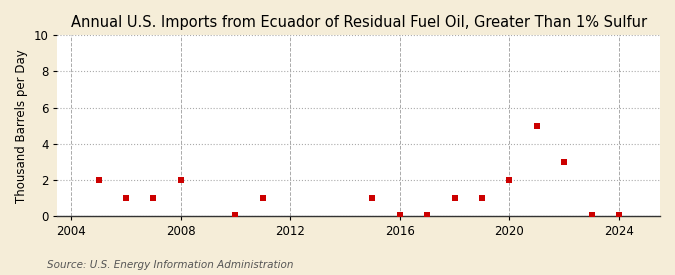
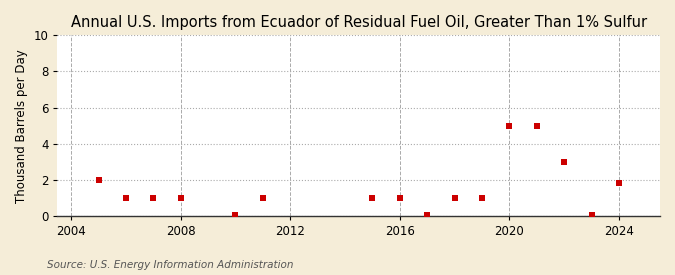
2008: 2.0 -> 1.0
2016: 0.1 -> 1.0
2020: 2.0 -> 5.0
2024: 0.1 -> 1.8
